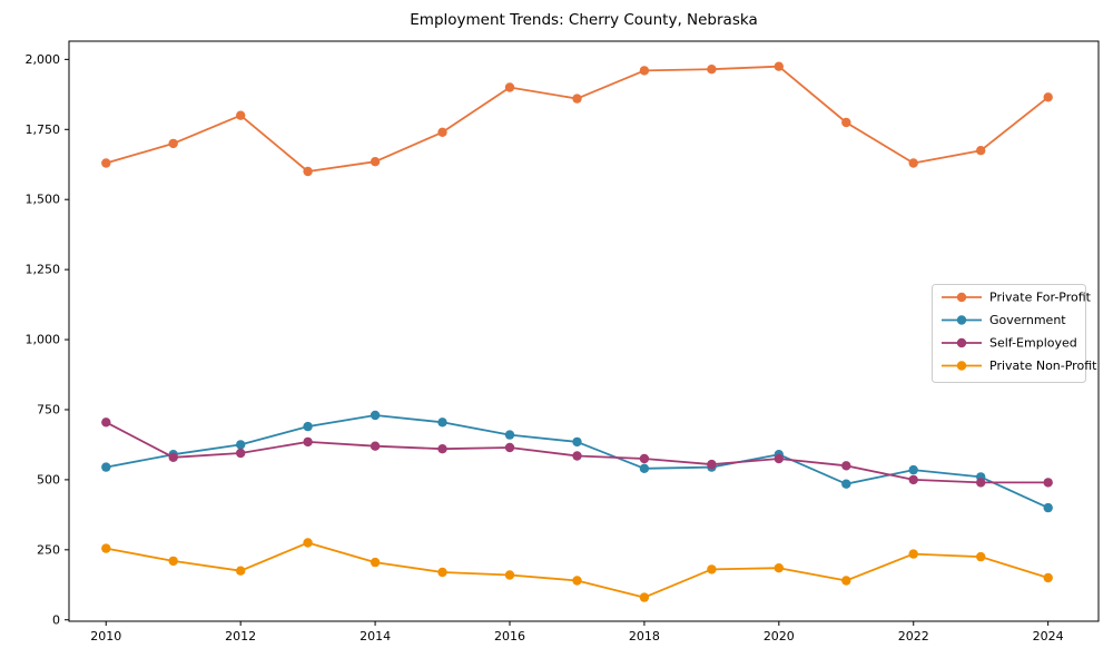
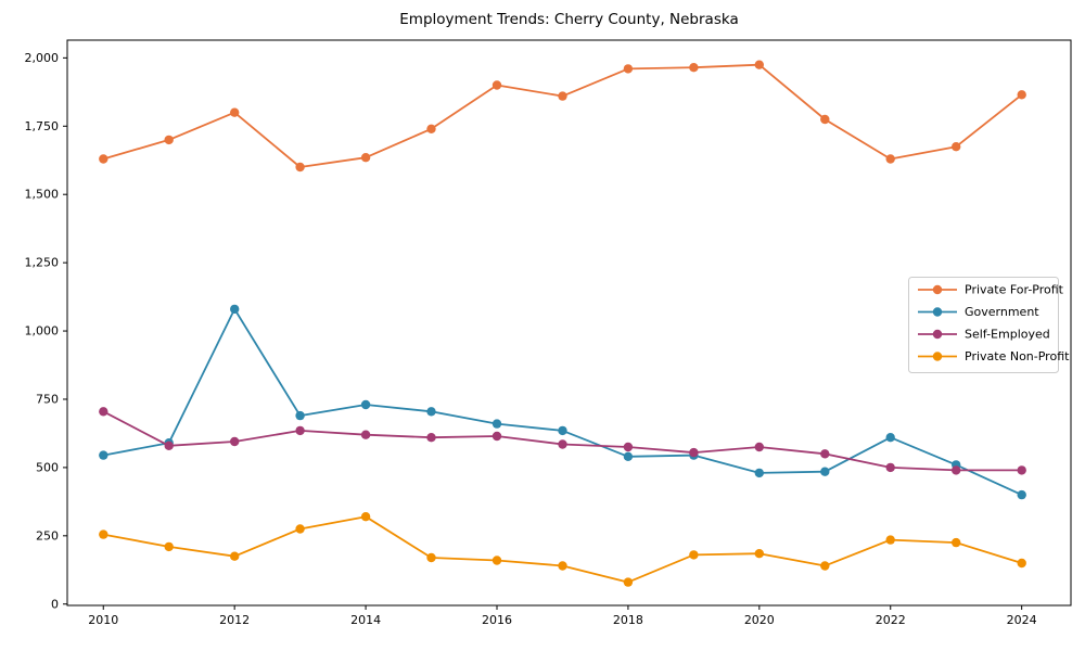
Government/2012: 620 -> 1080
Private Non-Profit/2014: 200 -> 320
Government/2020: 590 -> 480
Government/2022: 540 -> 610
